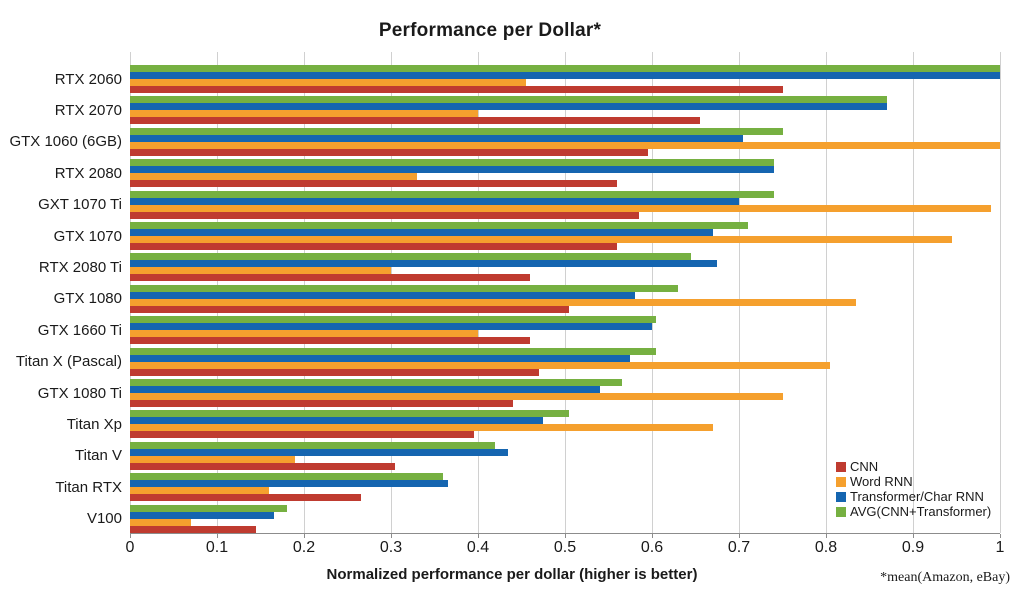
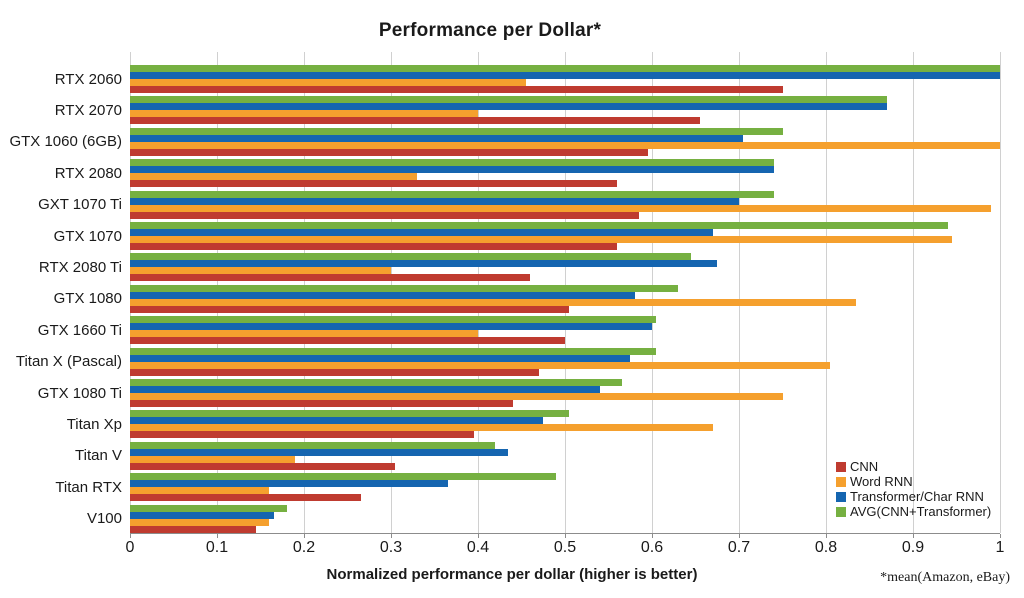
AVG(CNN+Transformer)/GTX 1070: 0.71 -> 0.94
CNN/GTX 1660 Ti: 0.46 -> 0.50
AVG(CNN+Transformer)/Titan RTX: 0.36 -> 0.49
Word RNN/V100: 0.07 -> 0.16
